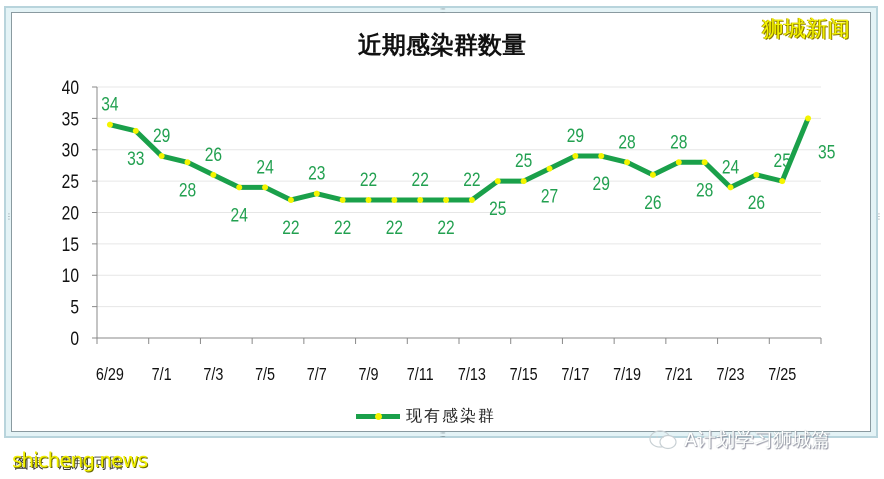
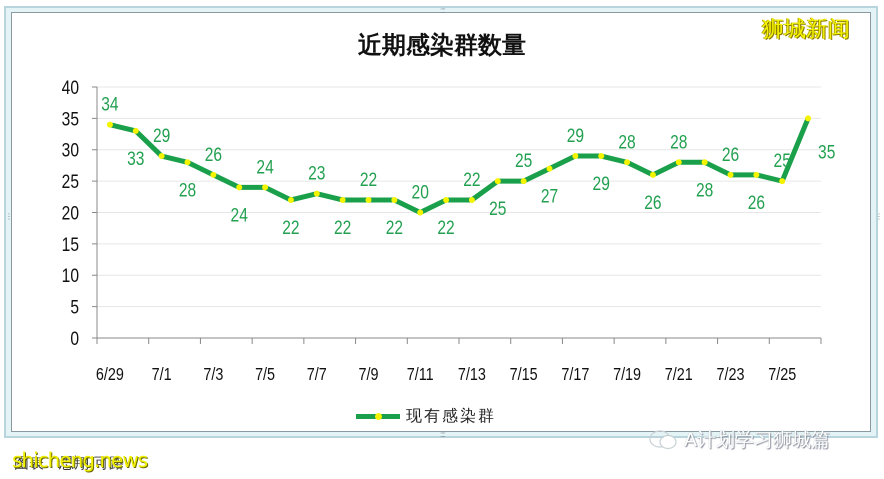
7/11: 22 -> 20
7/23: 24 -> 26
